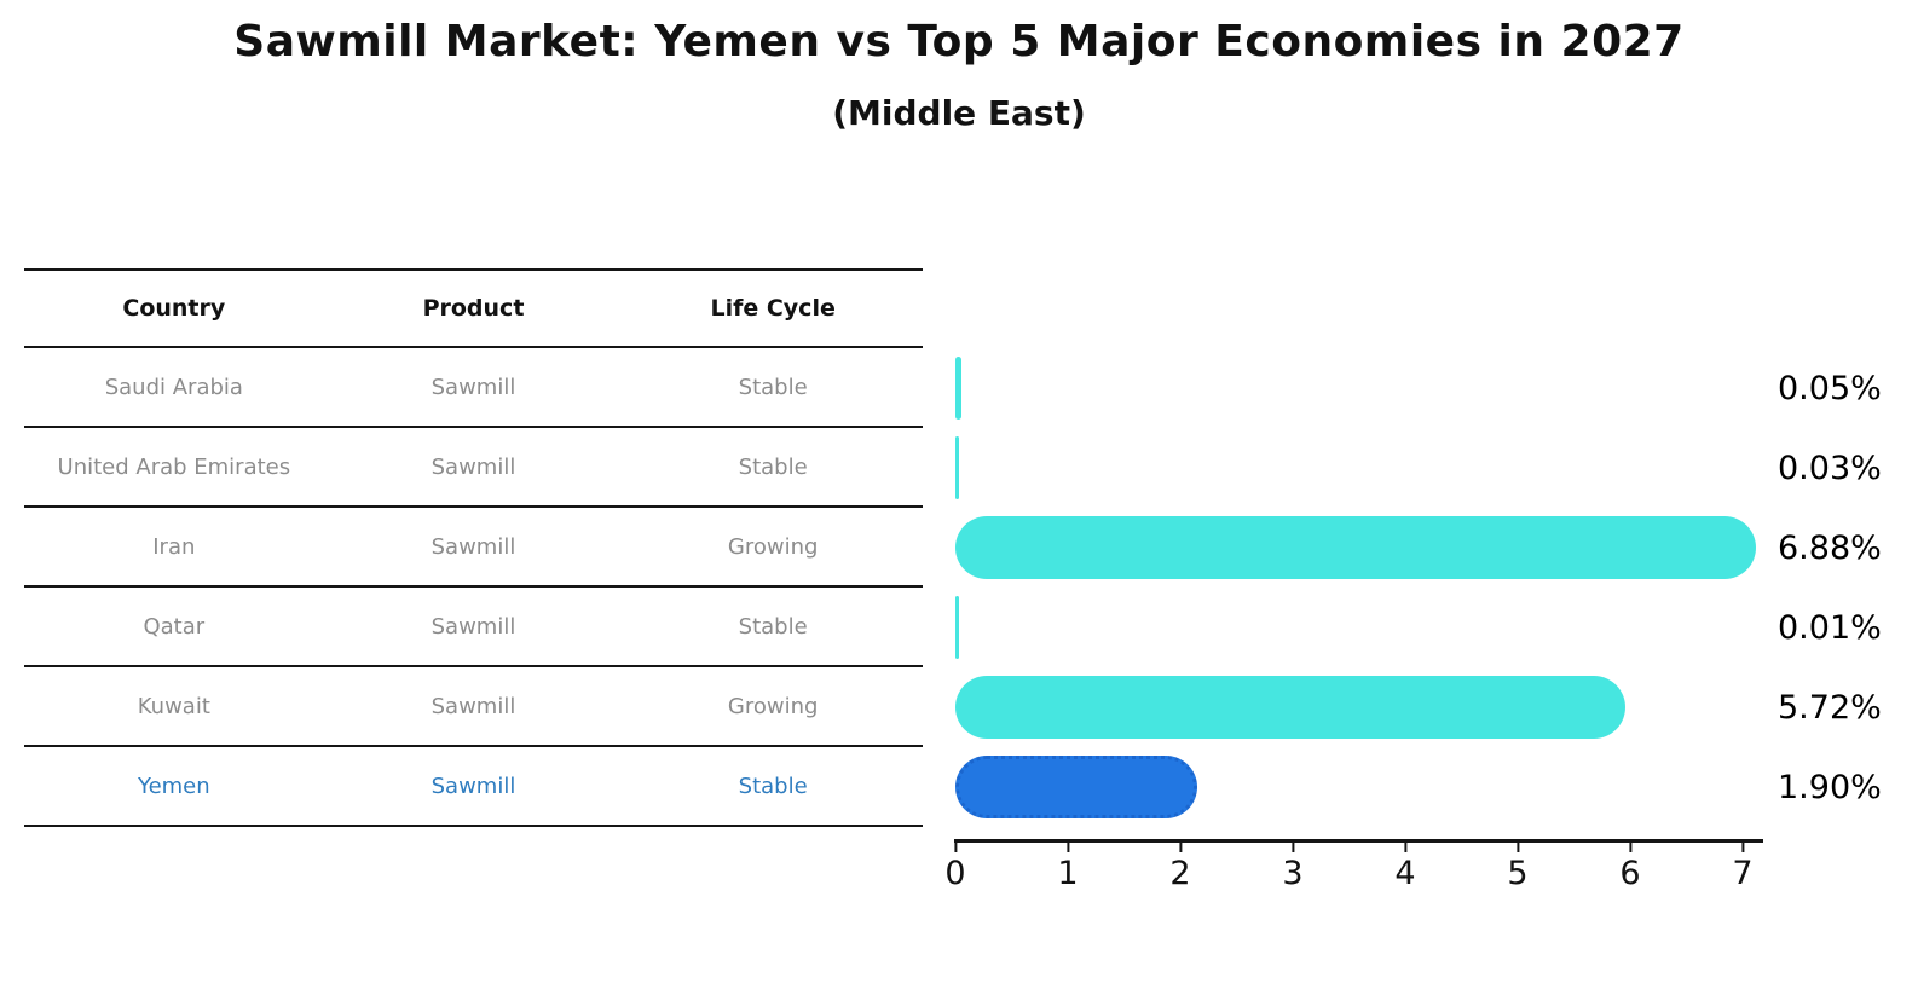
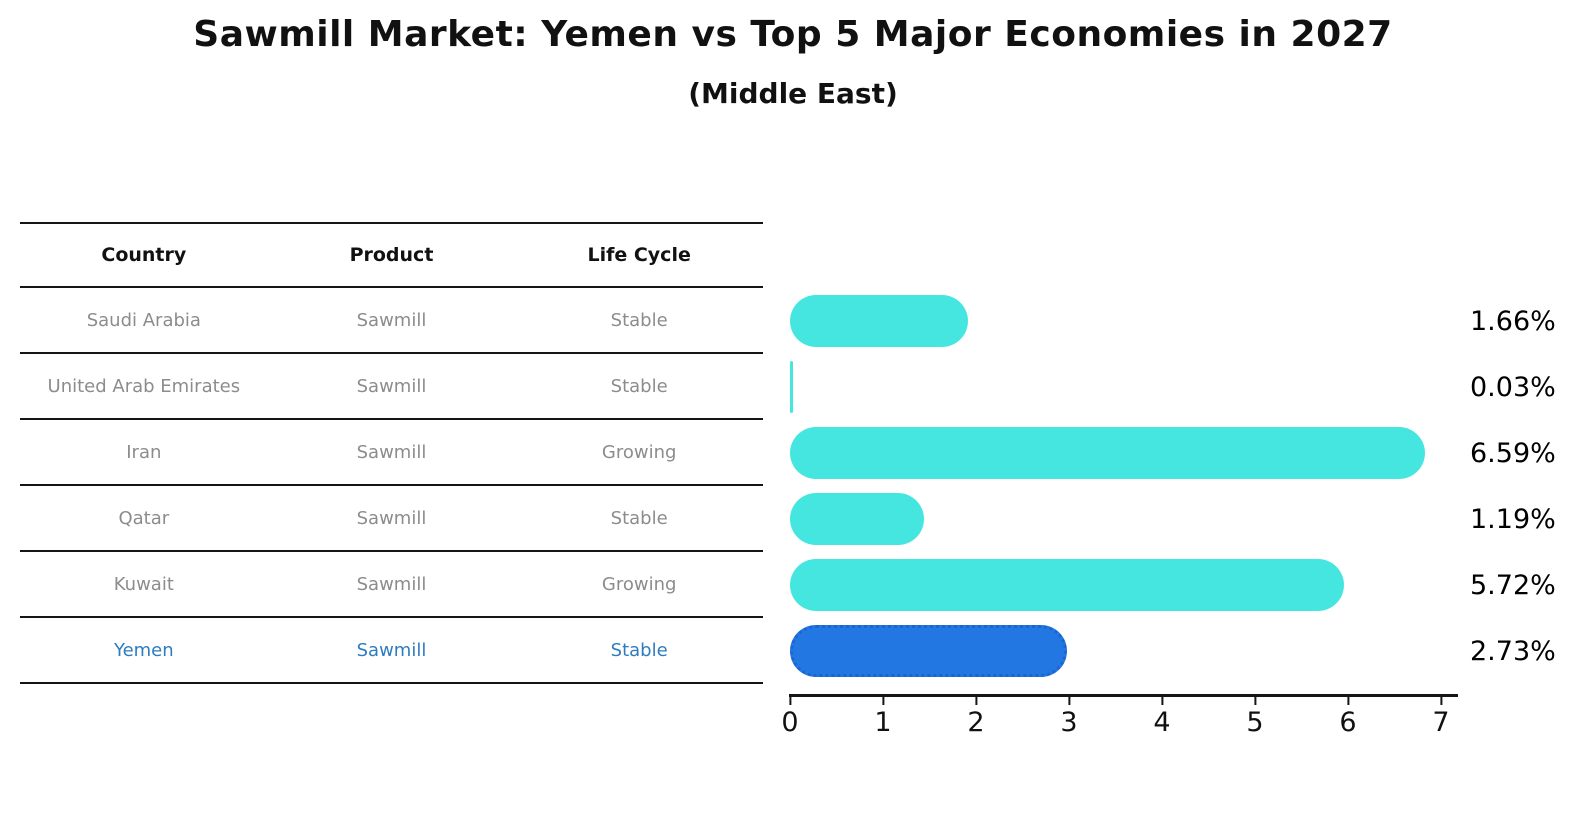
Saudi Arabia: 0.05% -> 1.66%
Iran: 6.88% -> 6.59%
Qatar: 0.01% -> 1.19%
Yemen: 1.90% -> 2.73%
